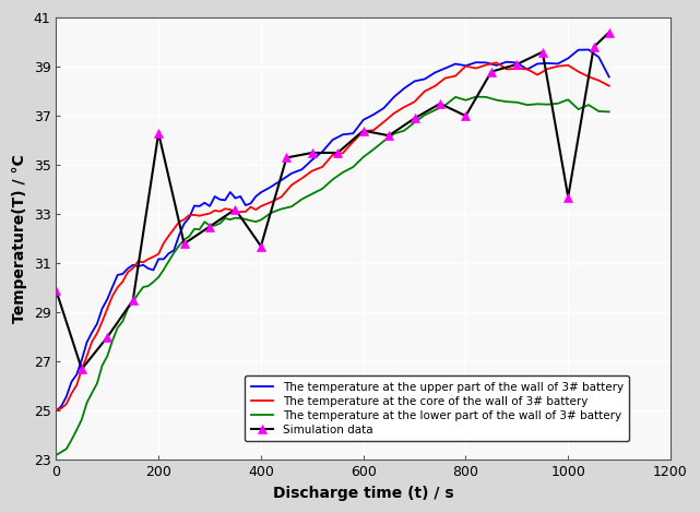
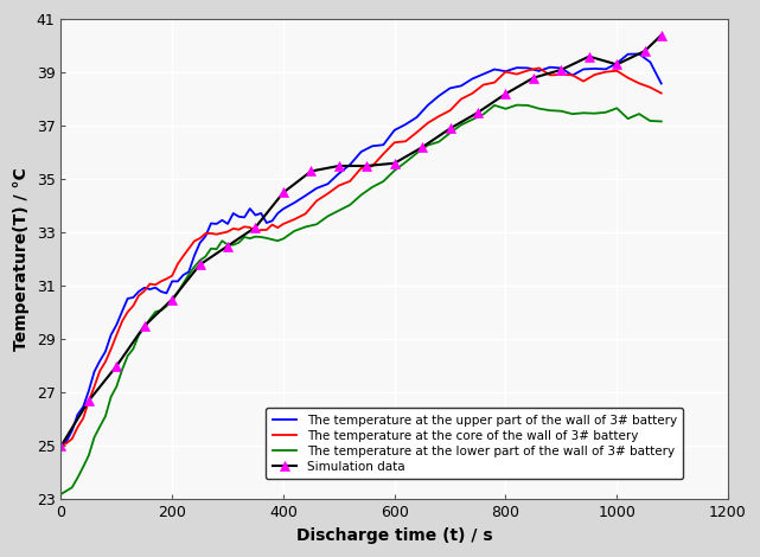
Simulation data/0: 29.9 -> 25.0
Simulation data/200: 36.3 -> 30.5
Simulation data/400: 31.7 -> 34.5
Simulation data/600: 36.4 -> 35.6
Simulation data/800: 37.0 -> 38.2
Simulation data/1000: 33.7 -> 39.3
